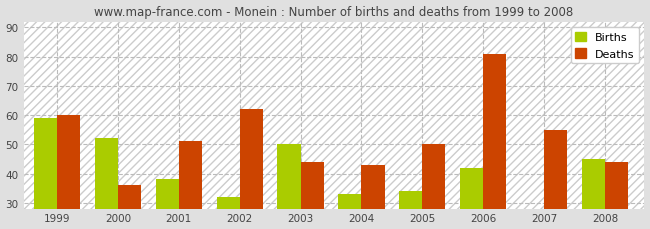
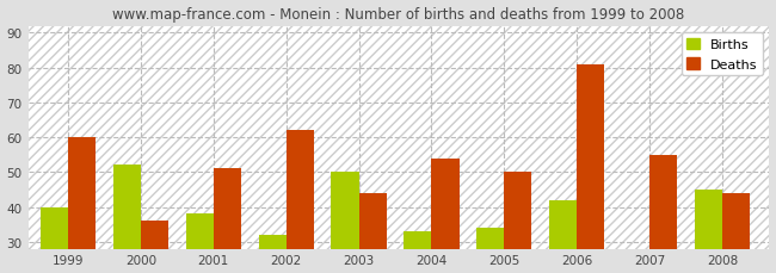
Births/1999: 59 -> 40
Deaths/2004: 43 -> 54
